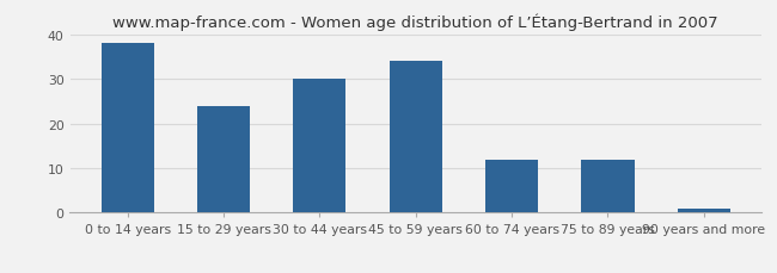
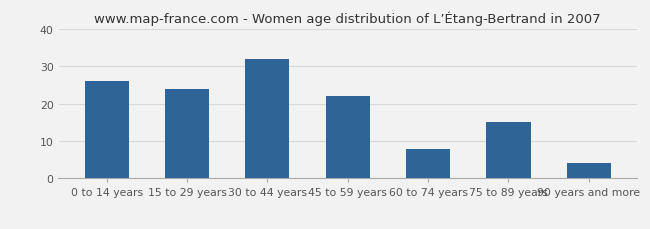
0 to 14 years: 38 -> 26
30 to 44 years: 30 -> 32
45 to 59 years: 34 -> 22
60 to 74 years: 12 -> 8
75 to 89 years: 12 -> 15
90 years and more: 1 -> 4
